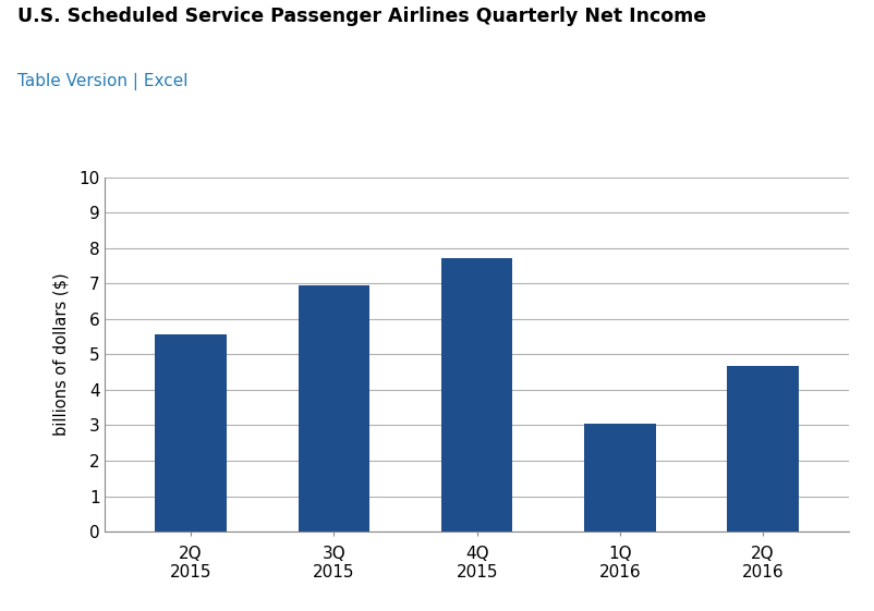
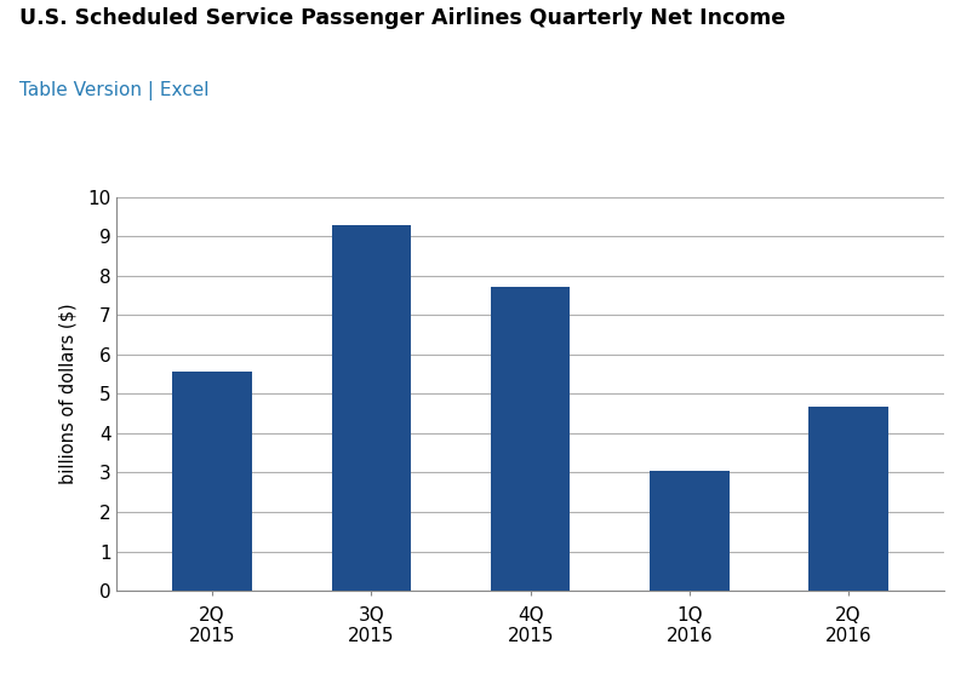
3Q 2015: 6.95 -> 9.27
